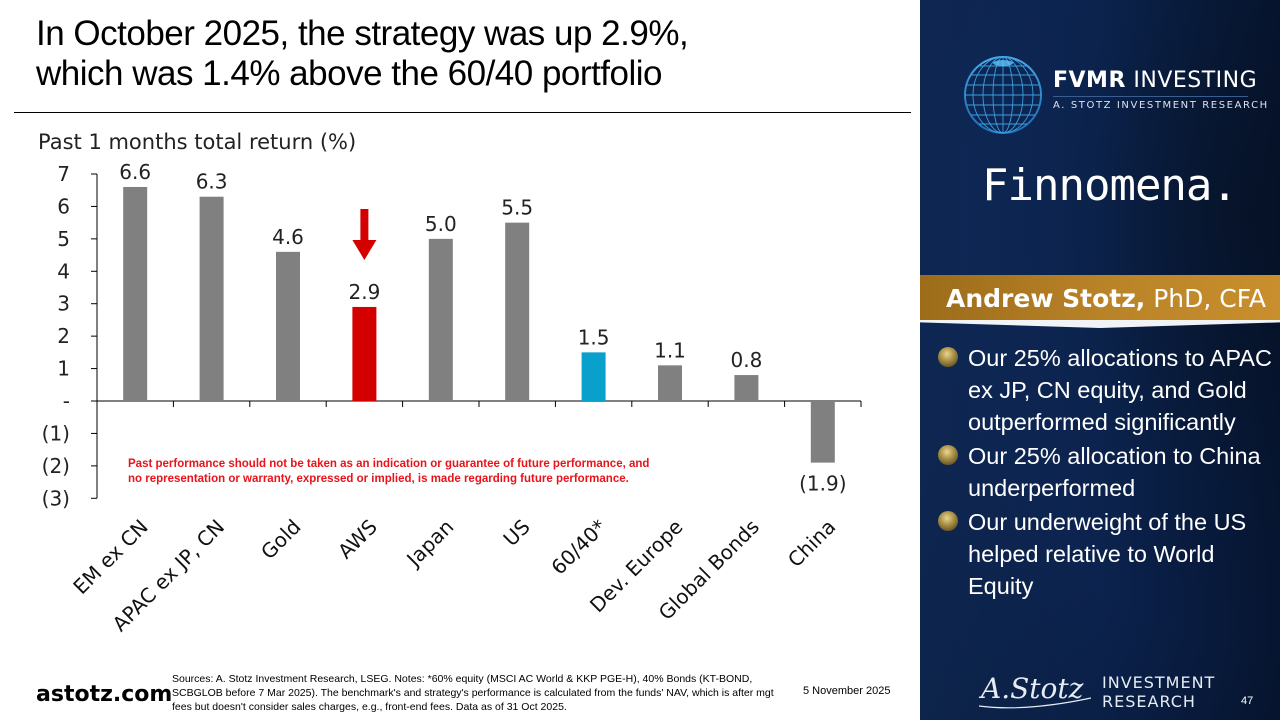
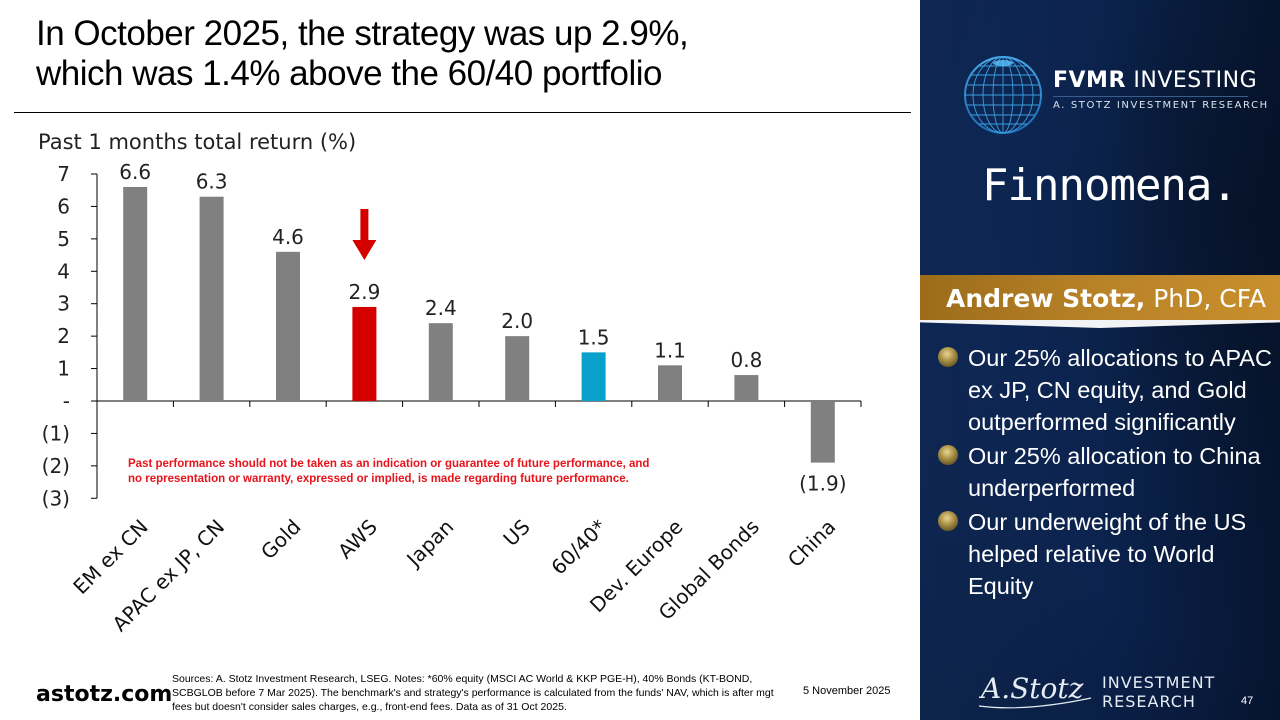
Japan: 5.0 -> 2.4
US: 5.5 -> 2.0
